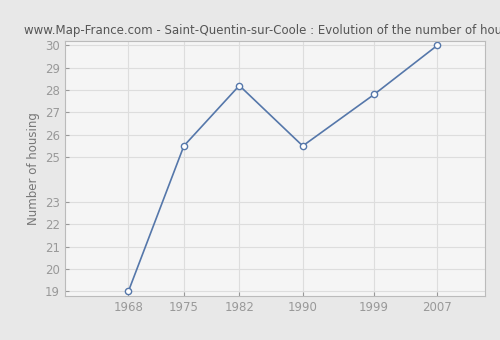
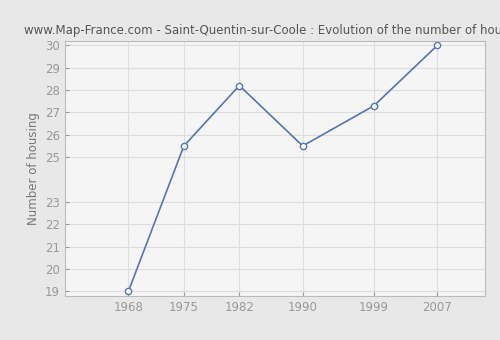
1999: 27.8 -> 27.3
